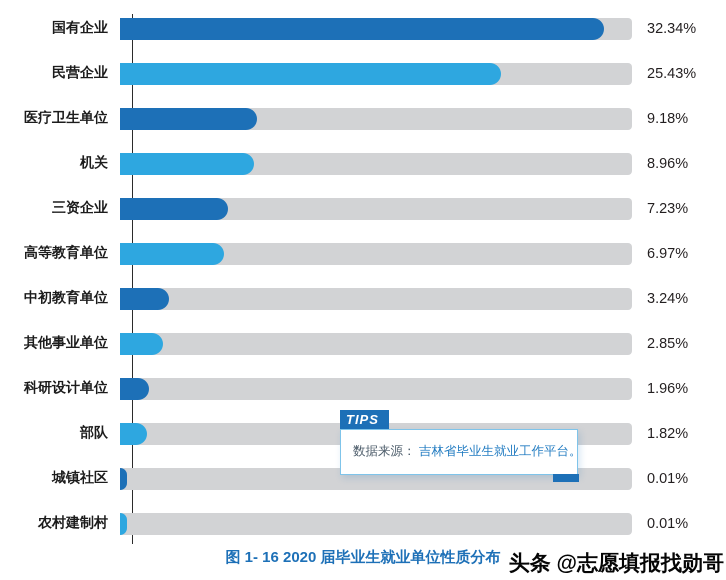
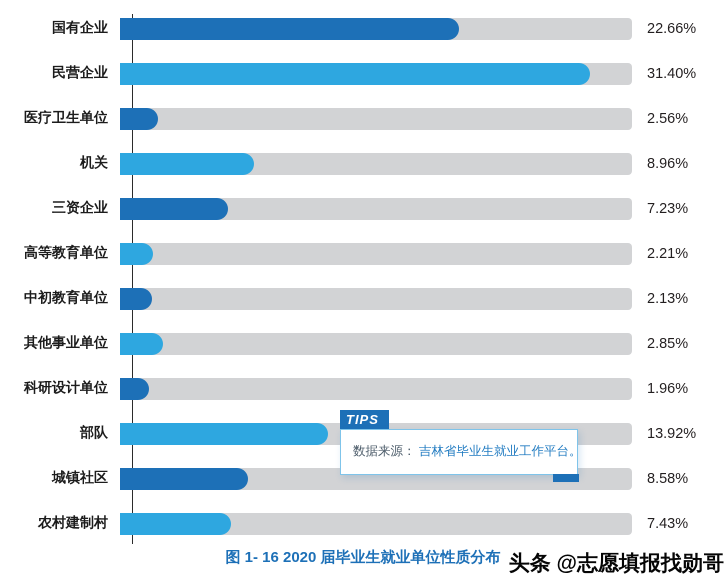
国有企业: 32.34% -> 22.66%
民营企业: 25.43% -> 31.40%
医疗卫生单位: 9.18% -> 2.56%
高等教育单位: 6.97% -> 2.21%
中初教育单位: 3.24% -> 2.13%
部队: 1.82% -> 13.92%
城镇社区: 0.01% -> 8.58%
农村建制村: 0.01% -> 7.43%
